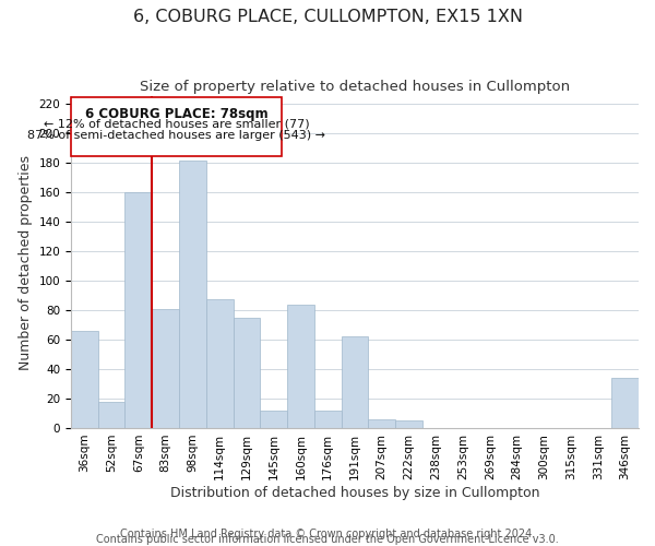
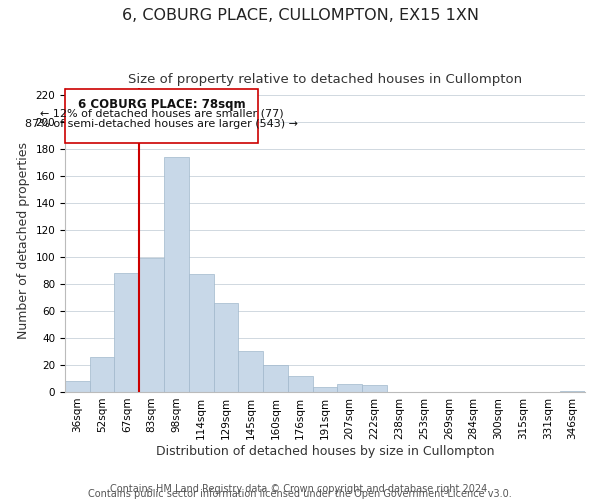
36sqm: 66 -> 8
52sqm: 18 -> 26
67sqm: 160 -> 88
83sqm: 81 -> 99
98sqm: 181 -> 174
129sqm: 75 -> 66
145sqm: 12 -> 30
160sqm: 84 -> 20
191sqm: 62 -> 4
346sqm: 34 -> 1
